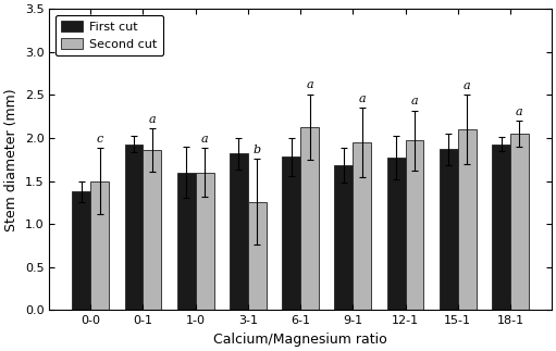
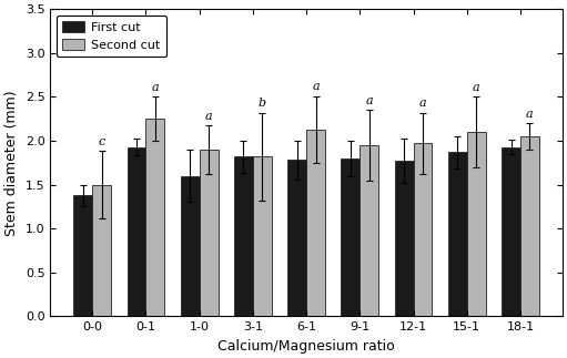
Second cut/0-1: 1.86 -> 2.25
Second cut/1-0: 1.60 -> 1.90
Second cut/3-1: 1.26 -> 1.82
First cut/9-1: 1.68 -> 1.80
